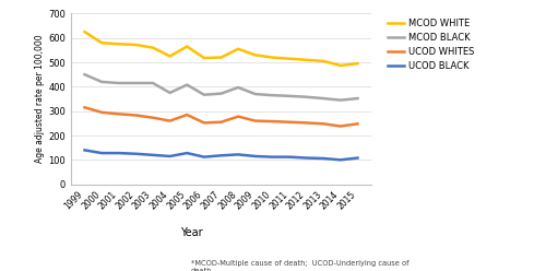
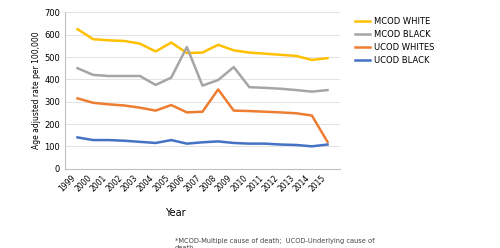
MCOD BLACK/2006: 367 -> 545
UCOD WHITES/2008: 278 -> 355
MCOD BLACK/2009: 370 -> 455
UCOD WHITES/2015: 248 -> 120
